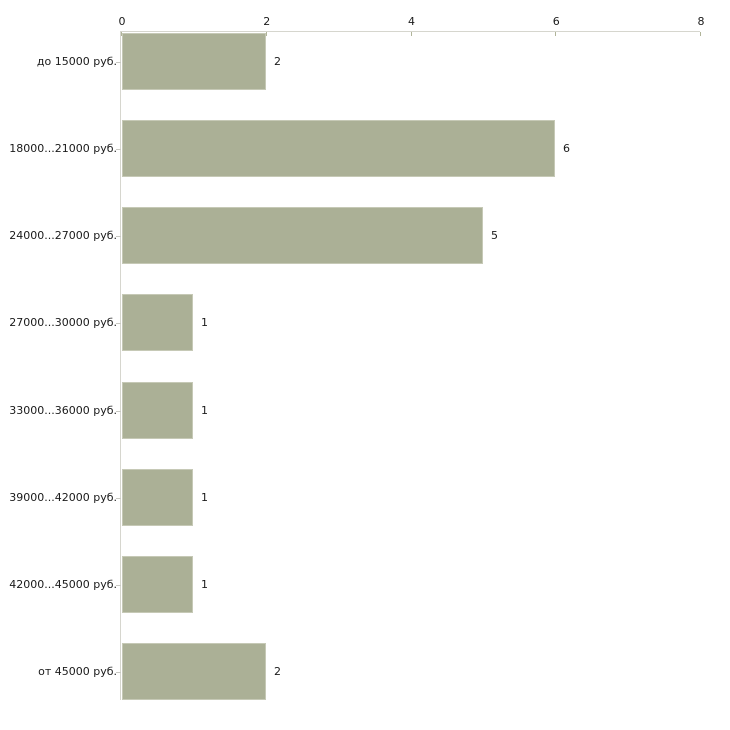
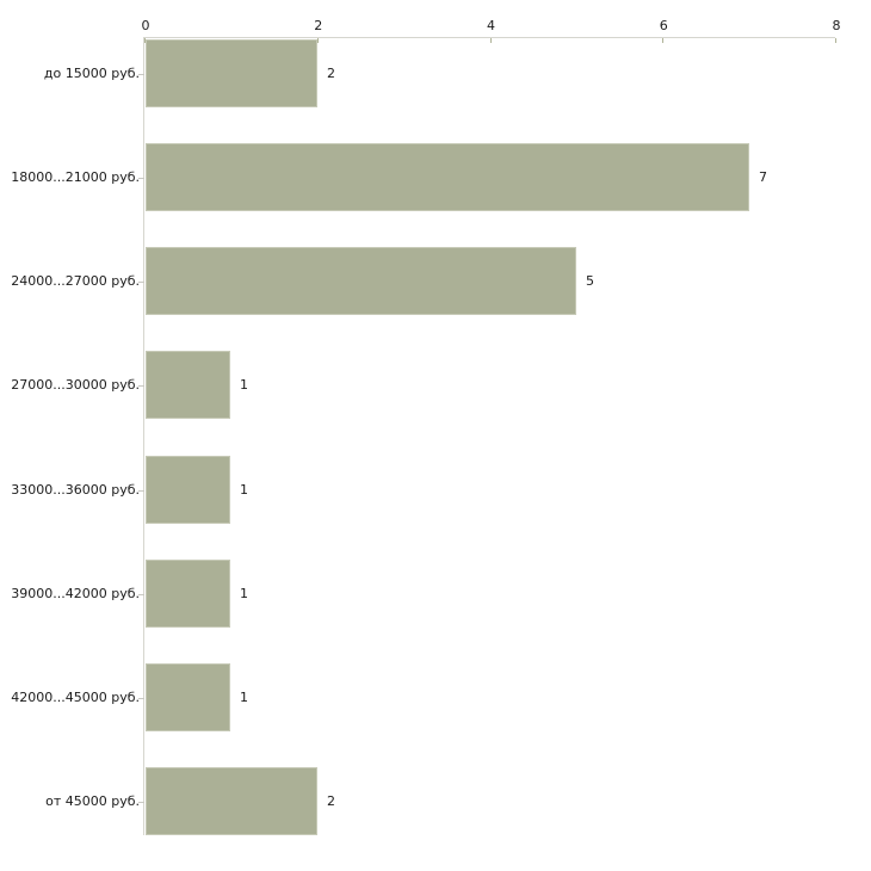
18000...21000 руб.: 6 -> 7
